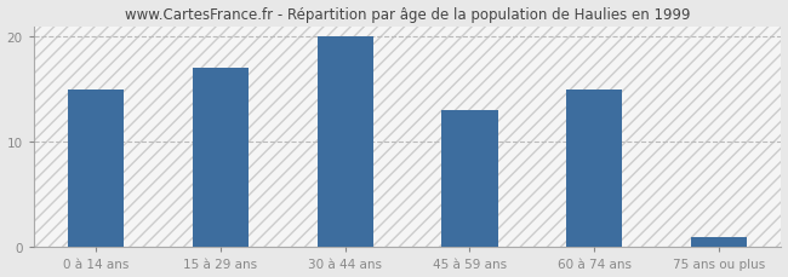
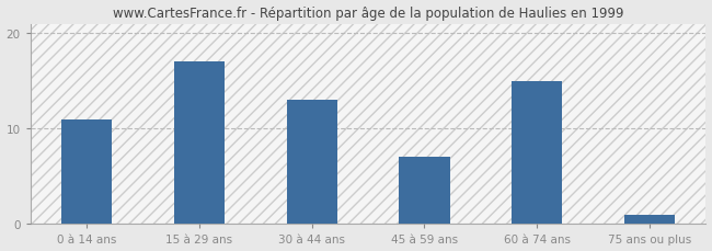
0 à 14 ans: 15 -> 11
30 à 44 ans: 20 -> 13
45 à 59 ans: 13 -> 7
